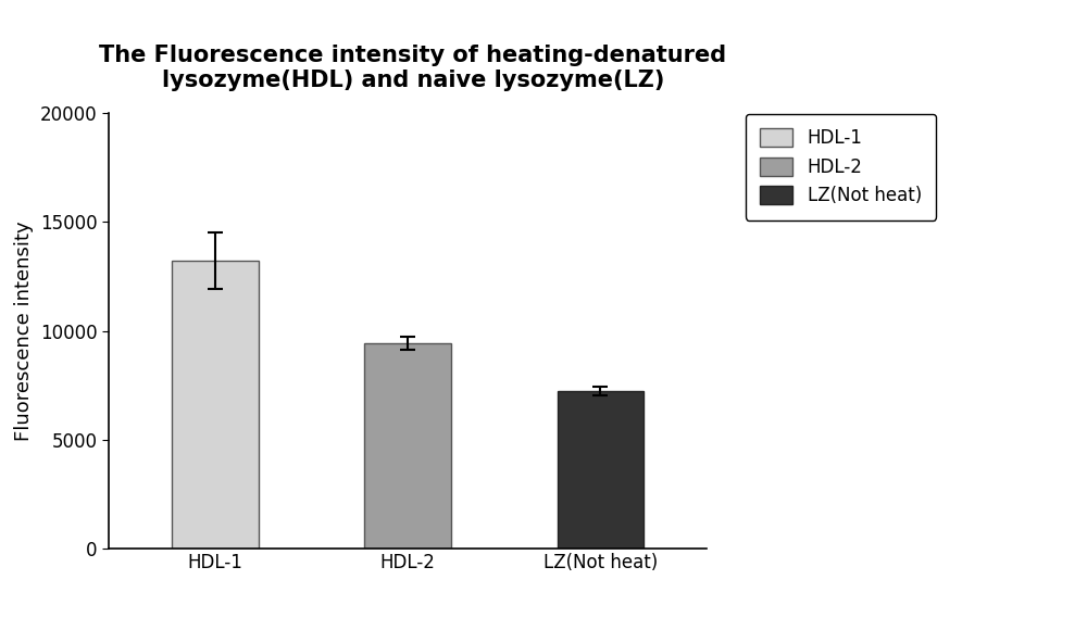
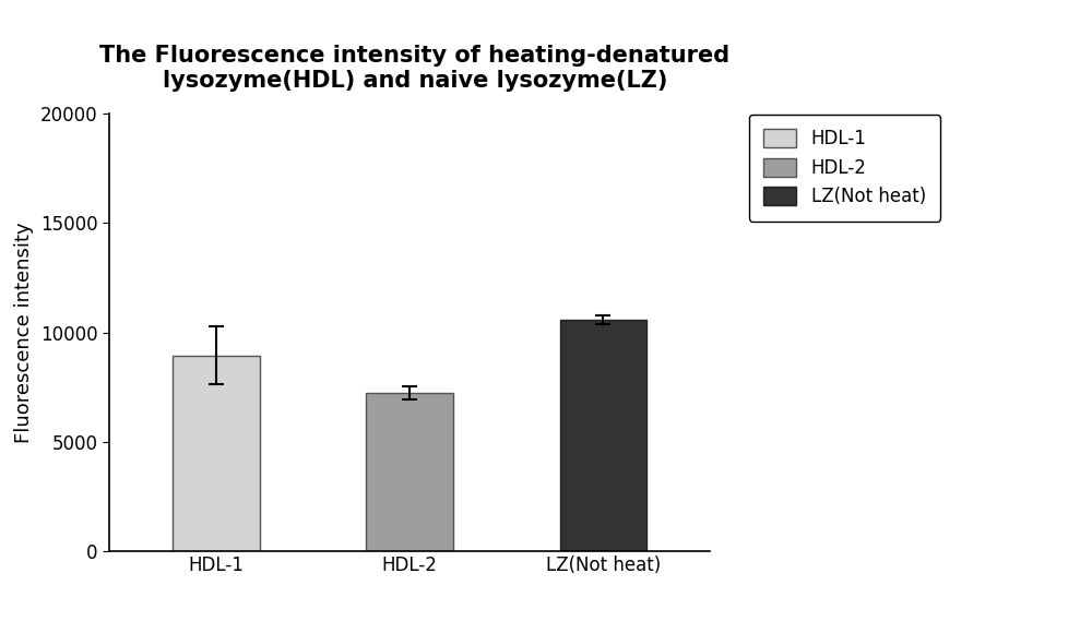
HDL-1: 13200 -> 8950
HDL-2: 9450 -> 7250
LZ(Not heat): 7250 -> 10550
